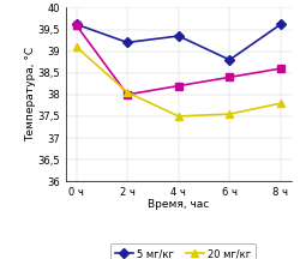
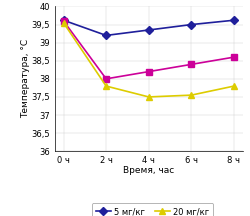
20 мг/кг/0 ч: 39,10 -> 39,55
20 мг/кг/2 ч: 38,05 -> 37,80
5 мг/кг/6 ч: 38,80 -> 39,50
